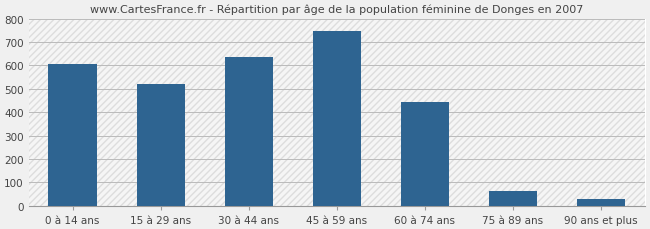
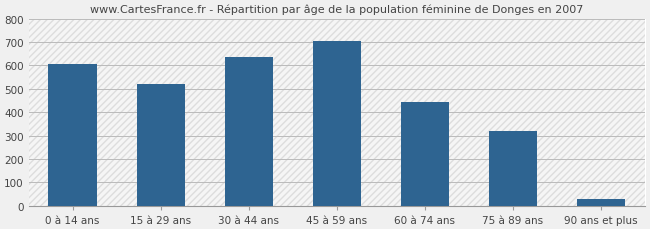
45 à 59 ans: 745 -> 706
75 à 89 ans: 65 -> 318
